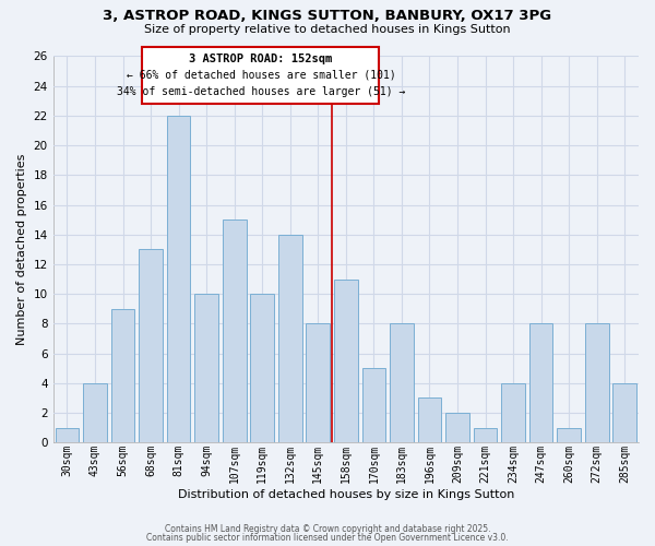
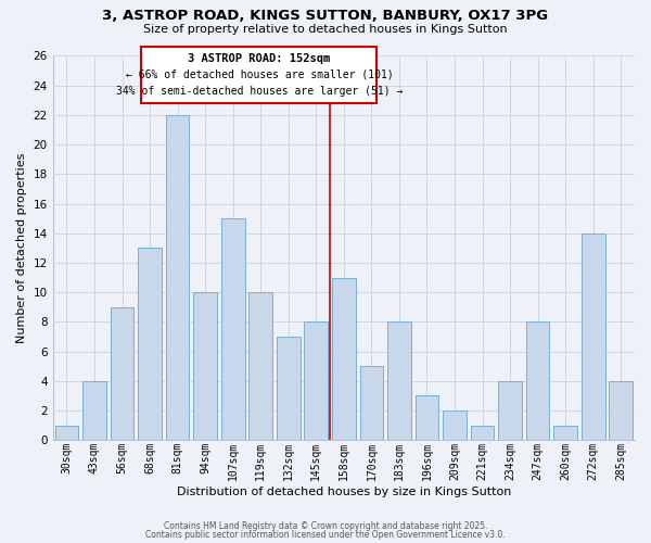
132sqm: 14 -> 7
272sqm: 8 -> 14
